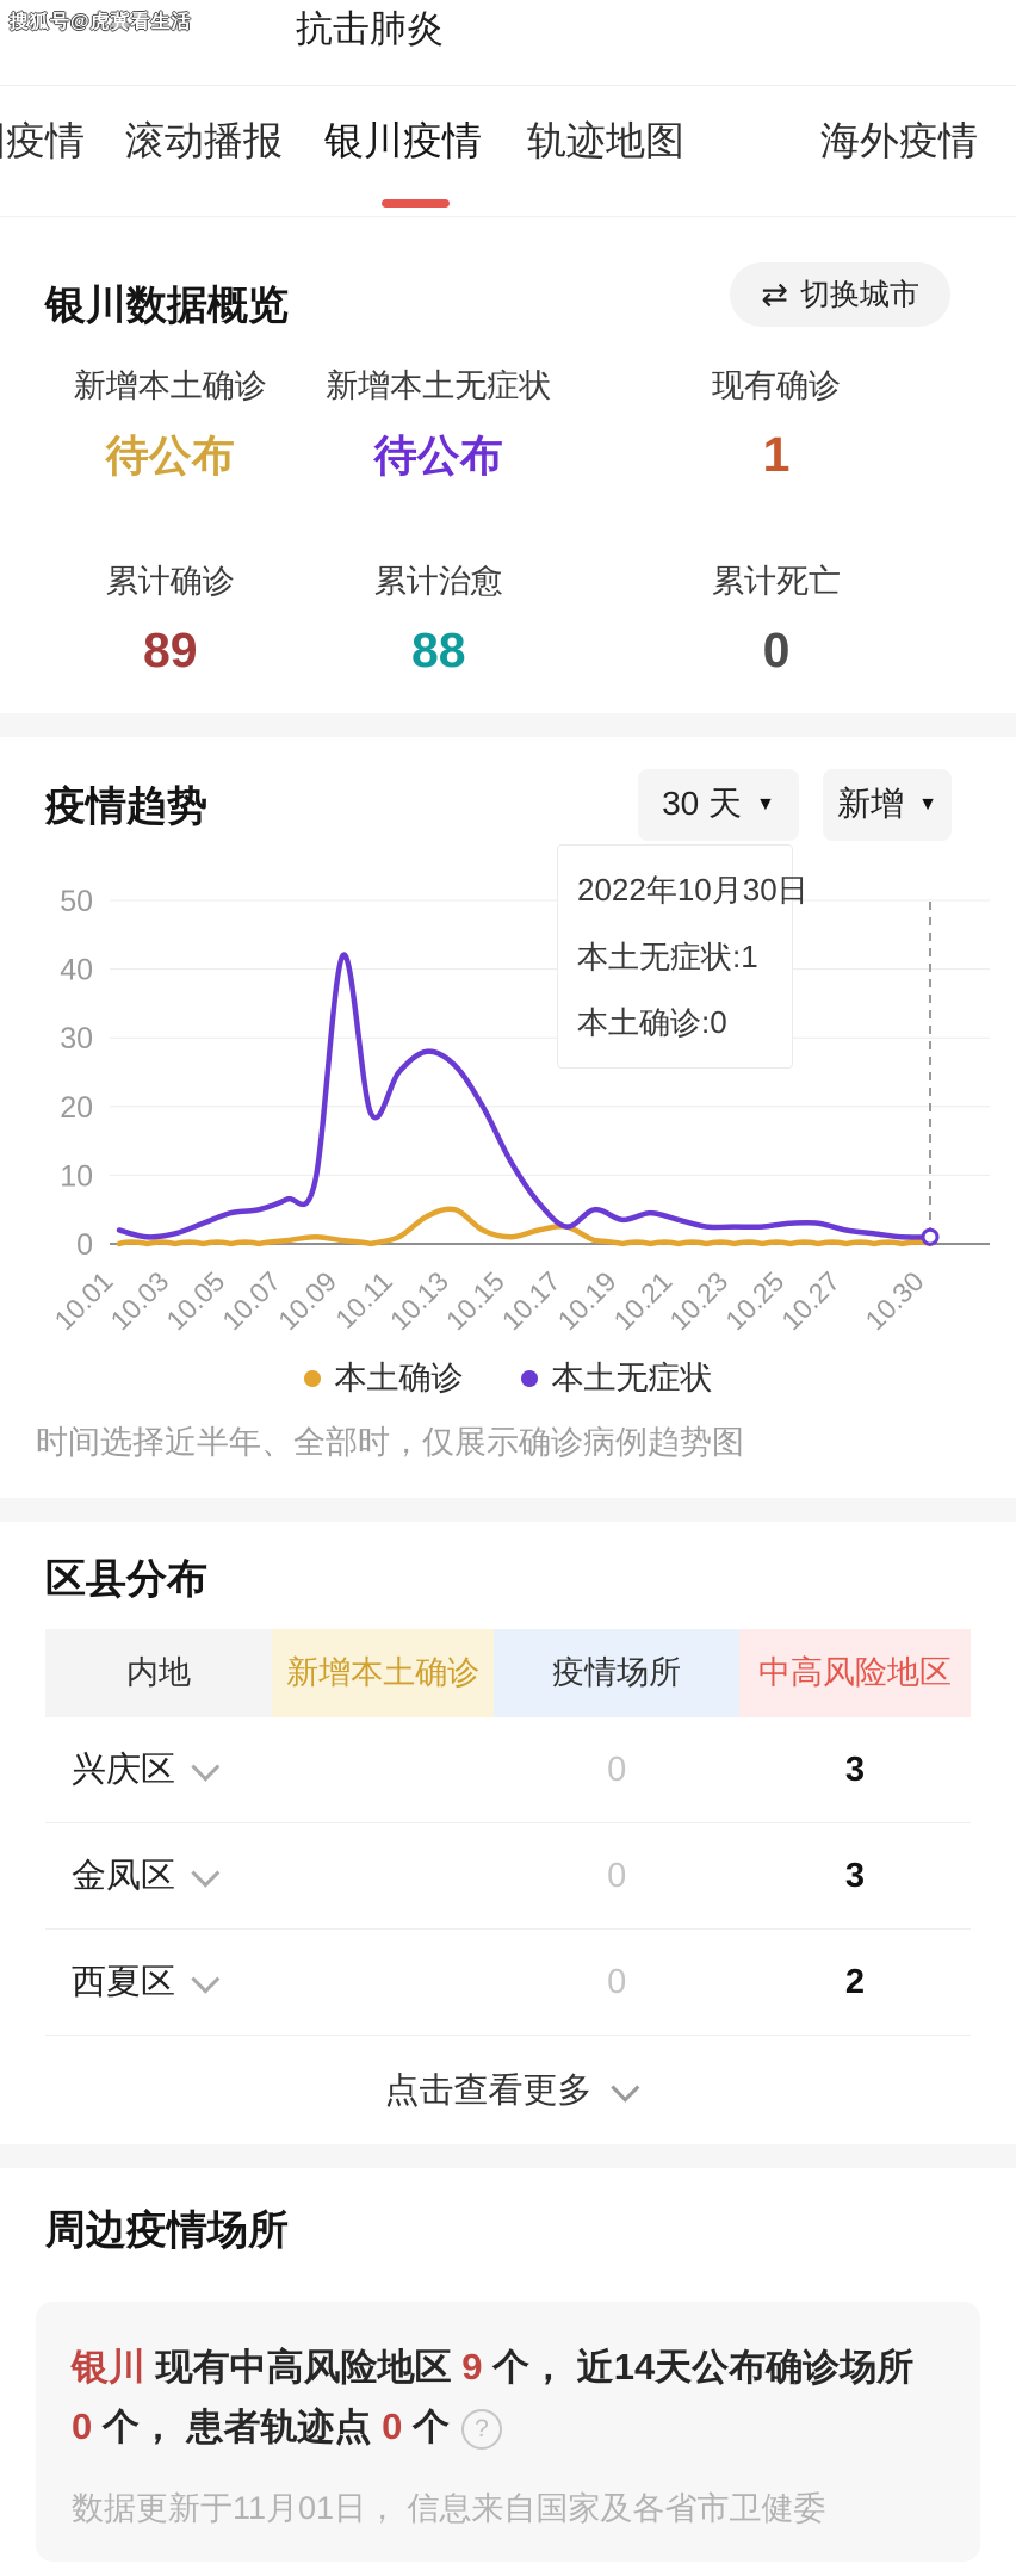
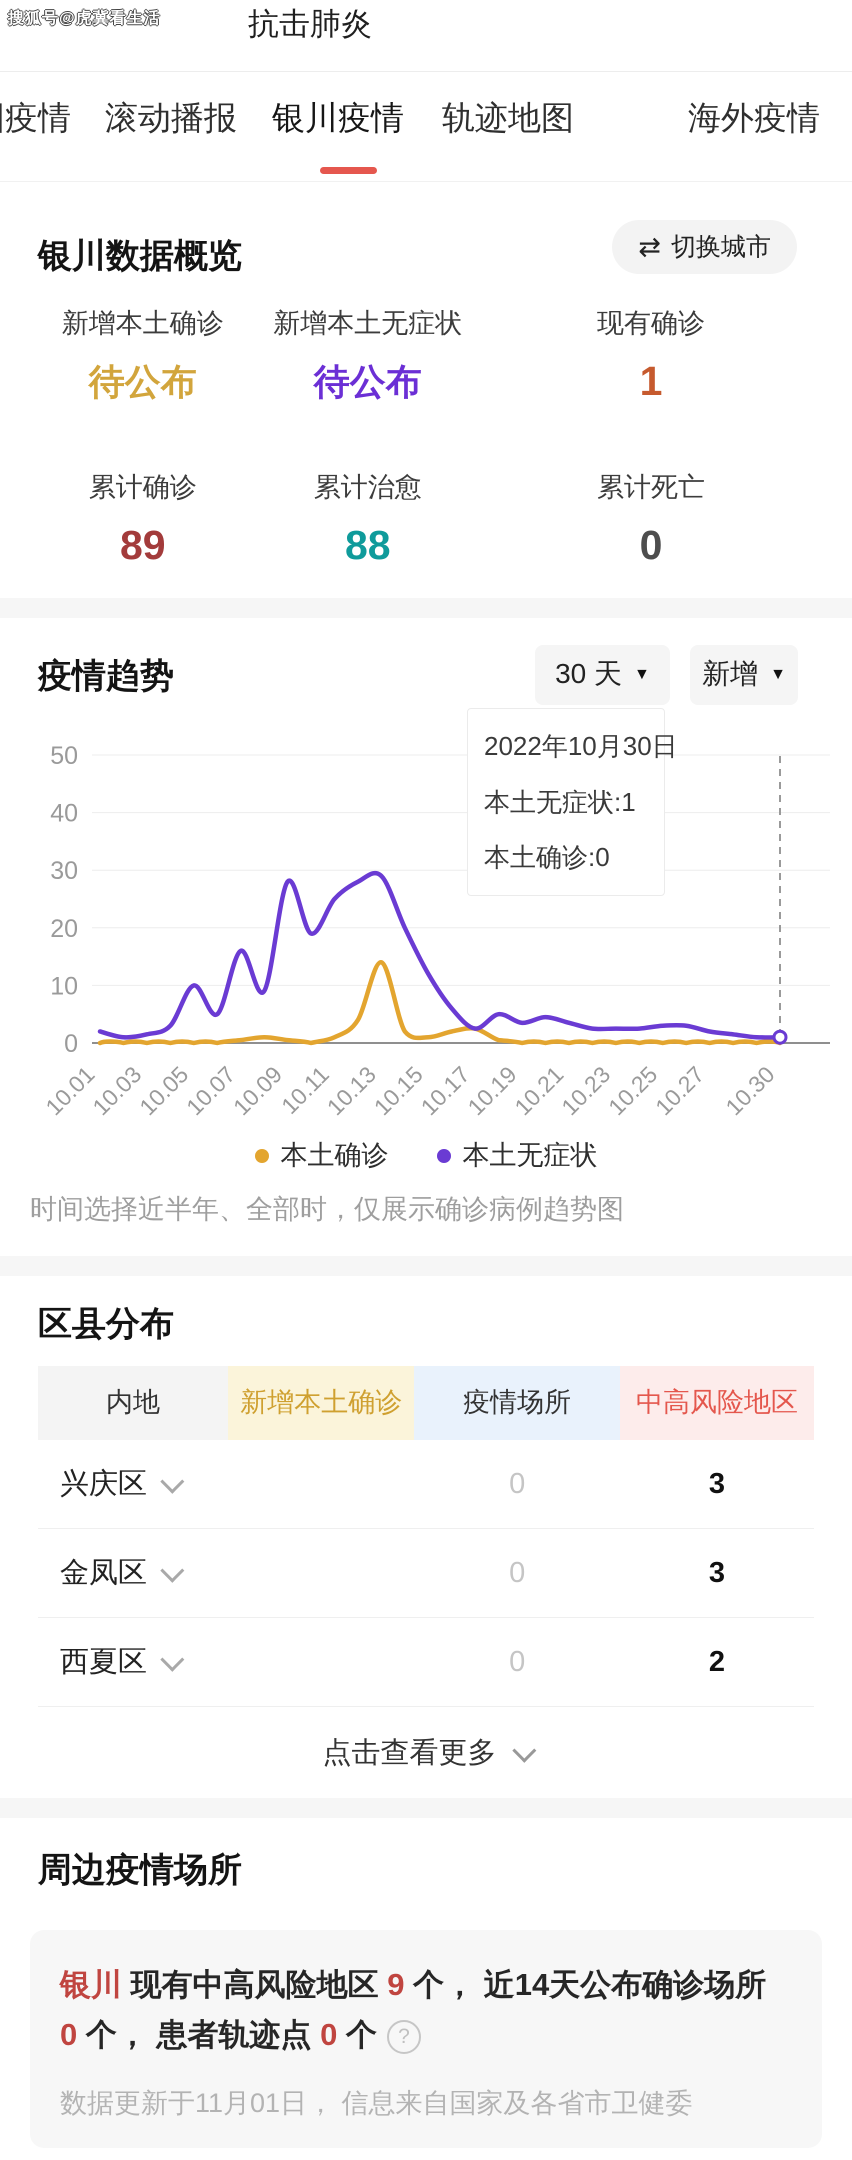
本土无症状/10.05: 4 -> 10
本土无症状/10.07: 6 -> 16
本土无症状/10.09: 42 -> 28
本土确诊/10.13: 5 -> 14
本土无症状/10.13: 26 -> 29
